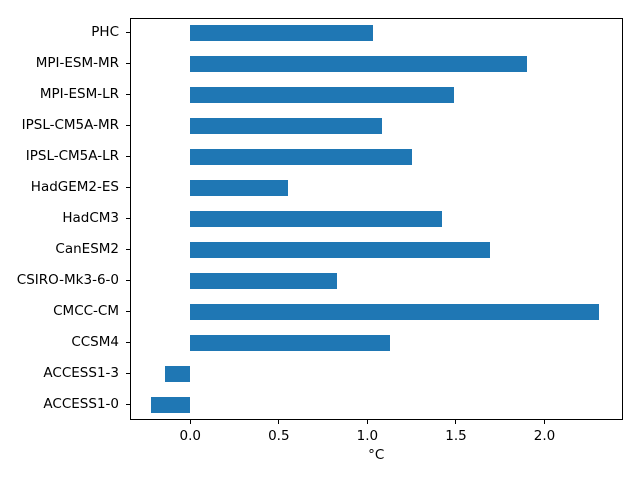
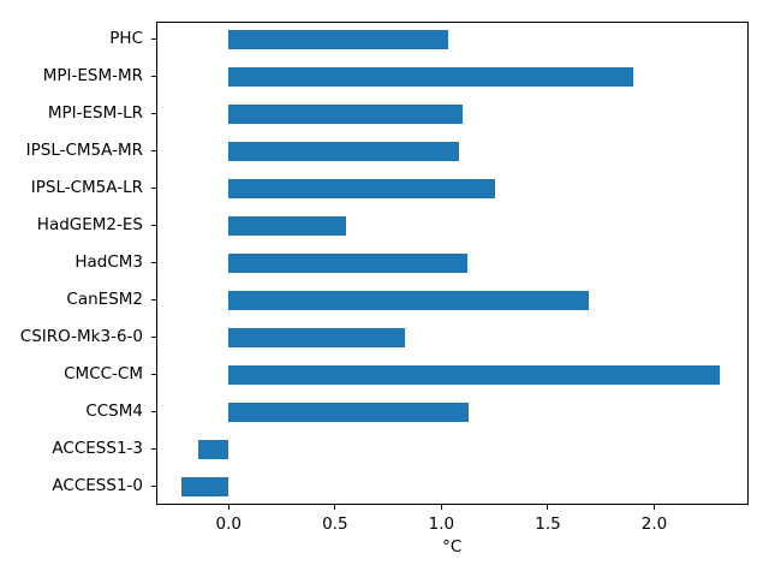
MPI-ESM-LR: 1.49 -> 1.10
HadCM3: 1.42 -> 1.12
